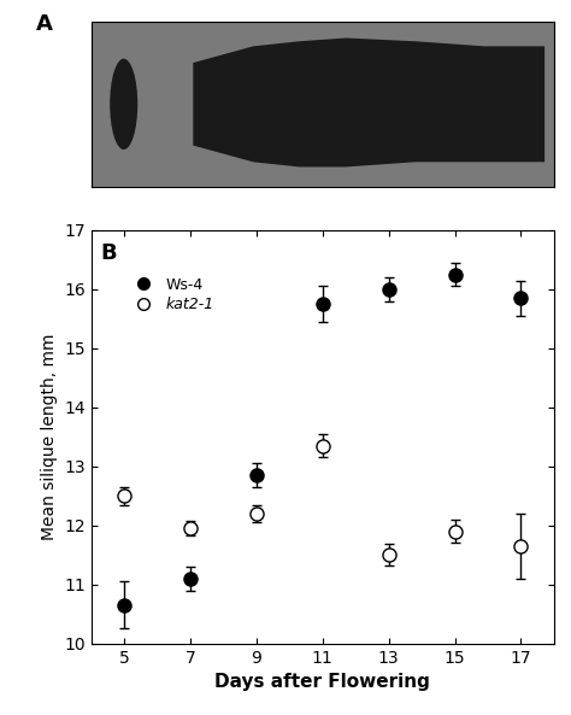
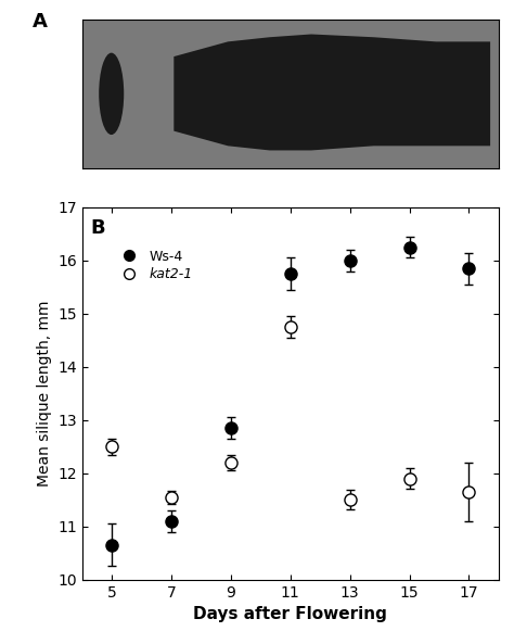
kat2-1/7: 11.95 -> 11.55
kat2-1/11: 13.35 -> 14.75
